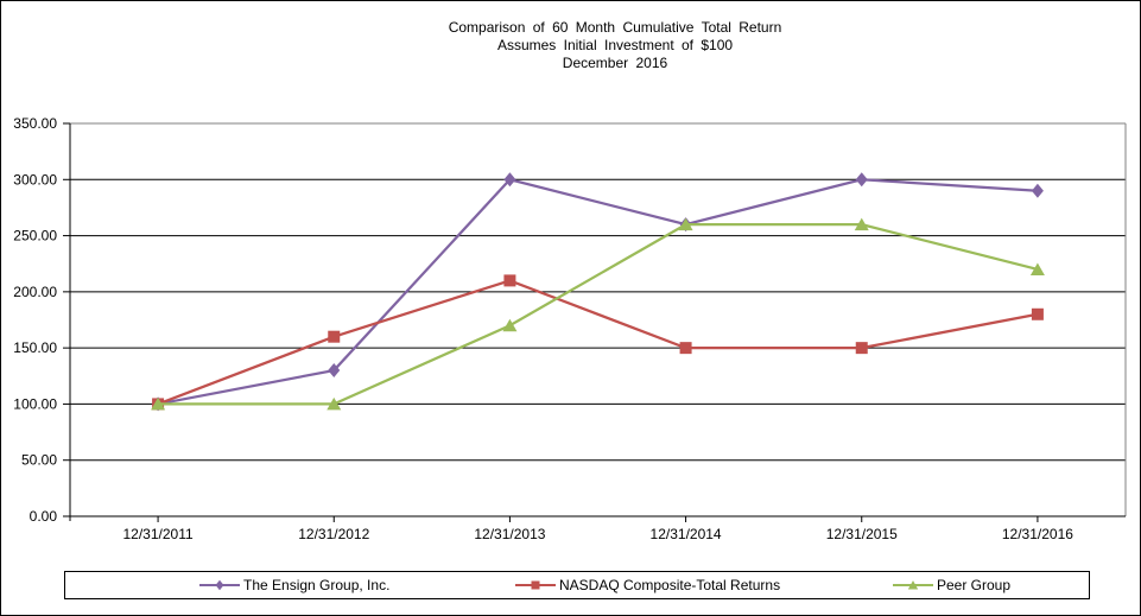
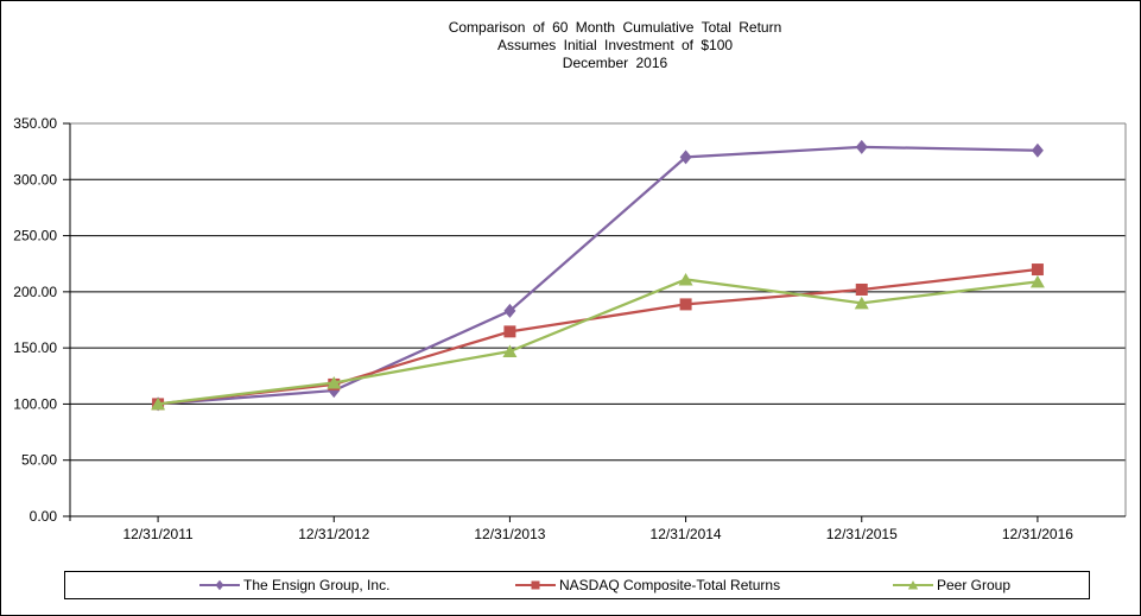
The Ensign Group, Inc./12/31/2012: 130 -> 110
NASDAQ Composite-Total Returns/12/31/2012: 160 -> 120
Peer Group/12/31/2012: 100 -> 120
The Ensign Group, Inc./12/31/2013: 300 -> 180
NASDAQ Composite-Total Returns/12/31/2013: 210 -> 160
Peer Group/12/31/2013: 170 -> 150
The Ensign Group, Inc./12/31/2014: 260 -> 320
NASDAQ Composite-Total Returns/12/31/2014: 150 -> 190
Peer Group/12/31/2014: 260 -> 210
The Ensign Group, Inc./12/31/2015: 300 -> 330
NASDAQ Composite-Total Returns/12/31/2015: 150 -> 200
Peer Group/12/31/2015: 260 -> 190
The Ensign Group, Inc./12/31/2016: 290 -> 330
NASDAQ Composite-Total Returns/12/31/2016: 180 -> 220
Peer Group/12/31/2016: 220 -> 210
